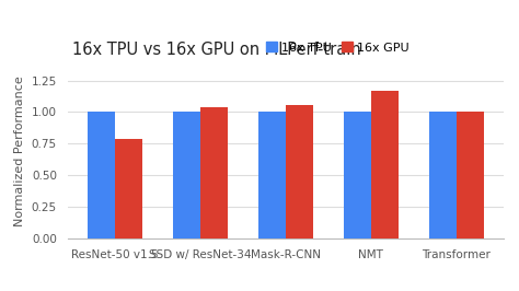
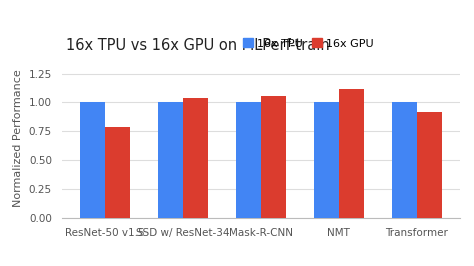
16x GPU/NMT: 1.17 -> 1.12
16x GPU/Transformer: 1.00 -> 0.92
